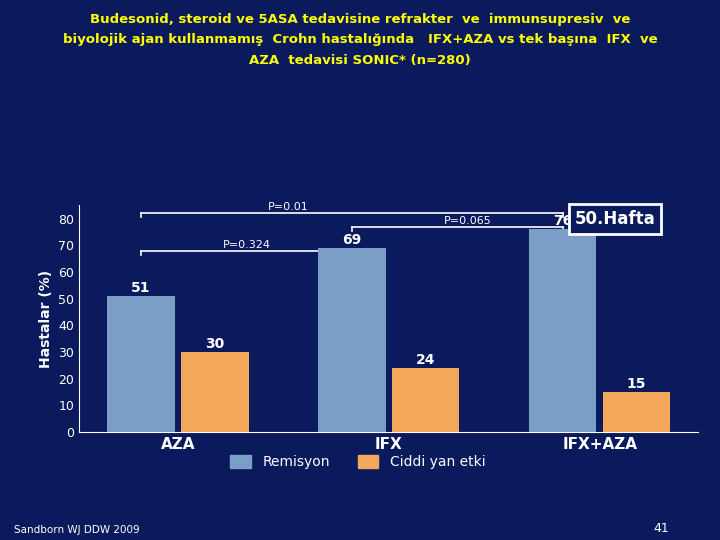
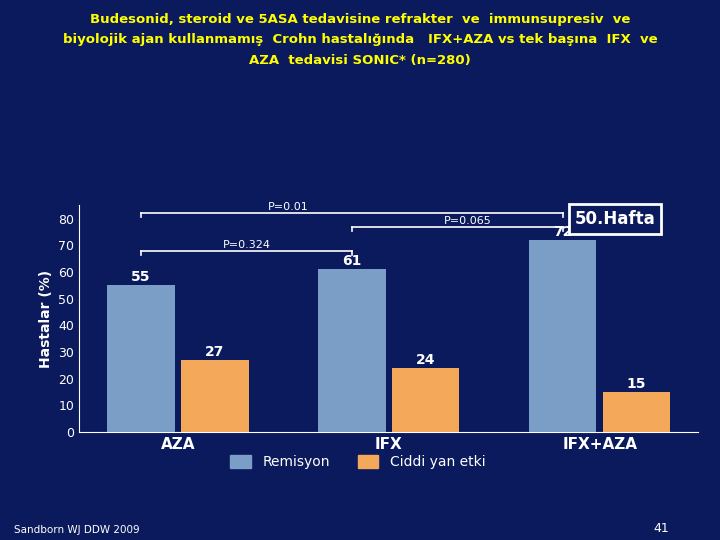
Remisyon/AZA: 51 -> 55
Ciddi yan etki/AZA: 30 -> 27
Remisyon/IFX: 69 -> 61
Remisyon/IFX+AZA: 76 -> 72
